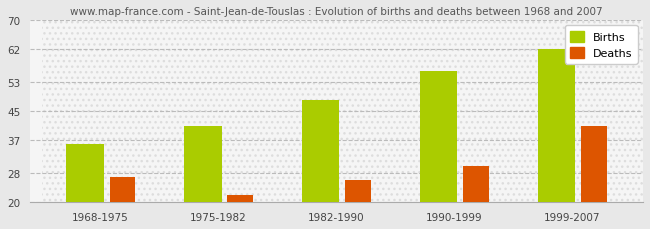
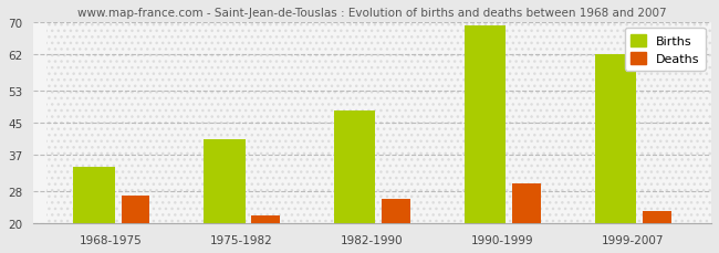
Births/1968-1975: 36 -> 34
Births/1990-1999: 56 -> 69
Deaths/1999-2007: 41 -> 23
